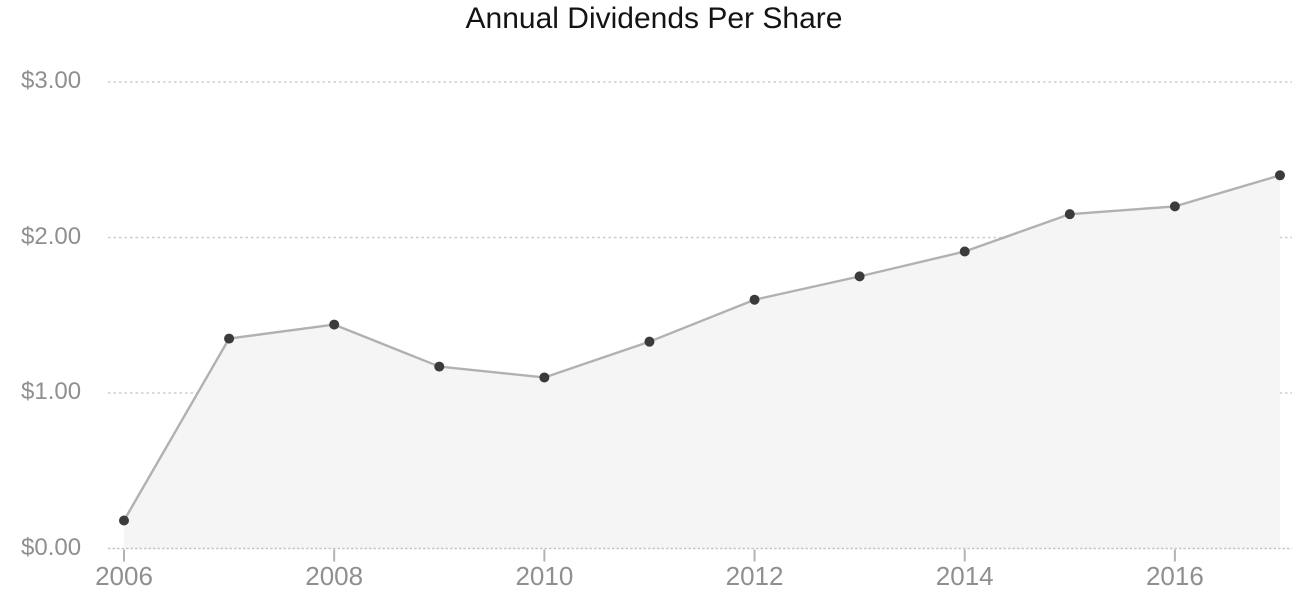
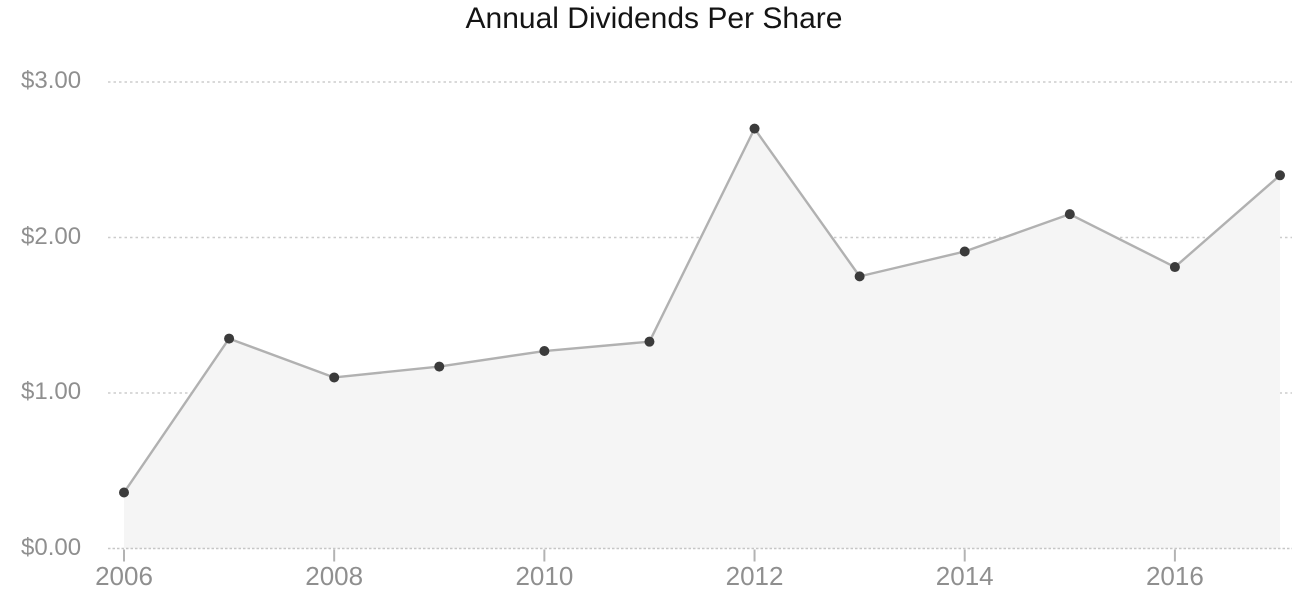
2006: $0.18 -> $0.36
2008: $1.44 -> $1.10
2010: $1.10 -> $1.27
2012: $1.60 -> $2.70
2016: $2.20 -> $1.81
